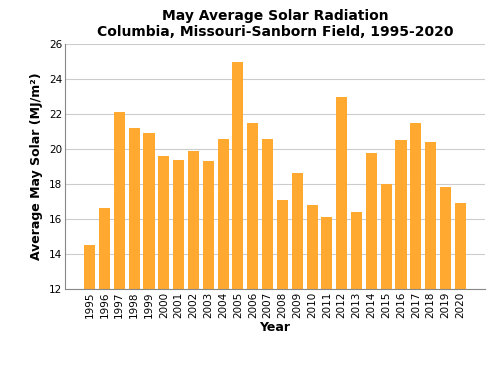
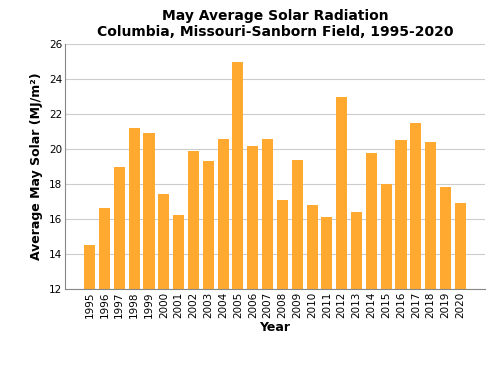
1997: 22.1 -> 19.0
2000: 19.6 -> 17.4
2001: 19.4 -> 16.2
2006: 21.5 -> 20.2
2009: 18.6 -> 19.4
